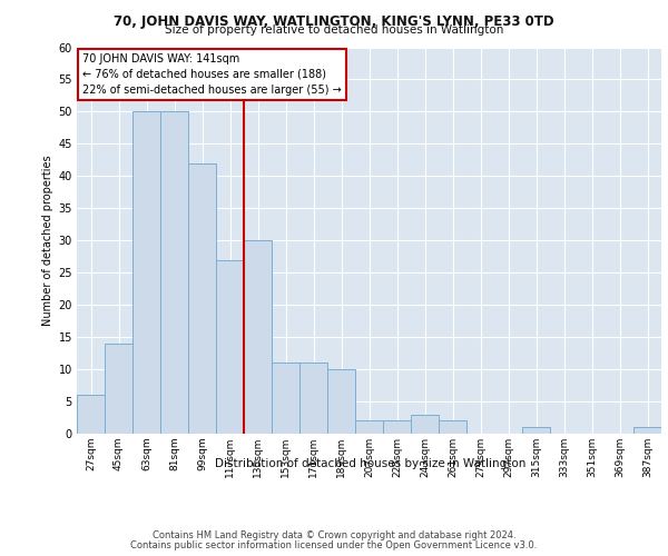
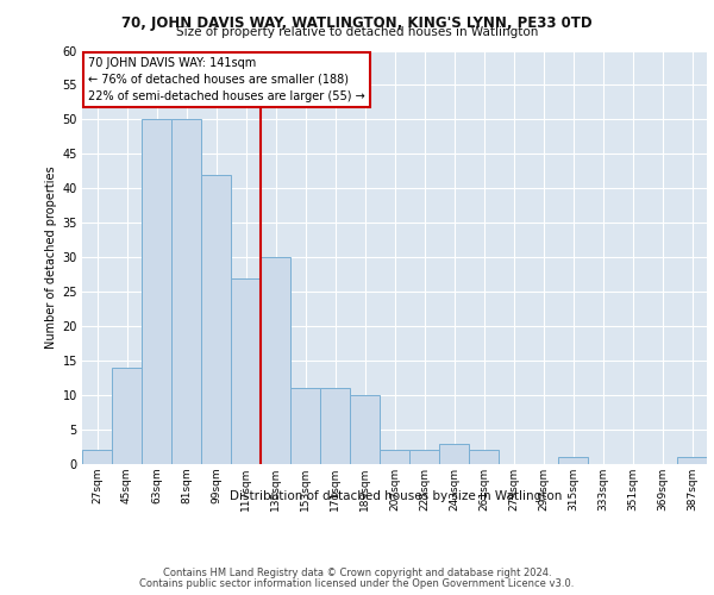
27sqm: 6 -> 2
